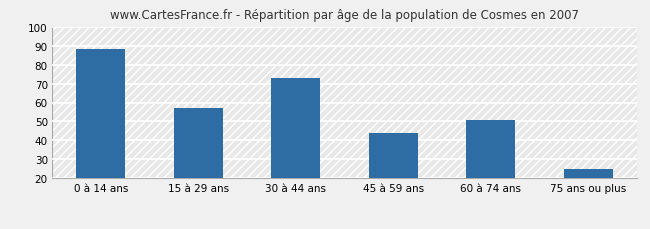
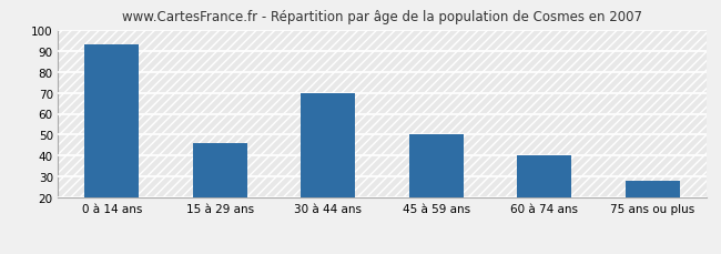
0 à 14 ans: 88 -> 93
15 à 29 ans: 57 -> 46
30 à 44 ans: 73 -> 70
45 à 59 ans: 44 -> 50
60 à 74 ans: 51 -> 40
75 ans ou plus: 25 -> 28
